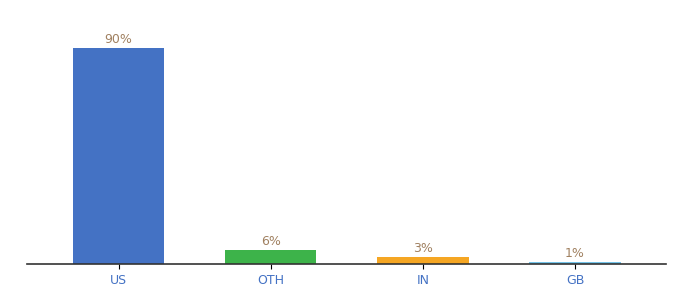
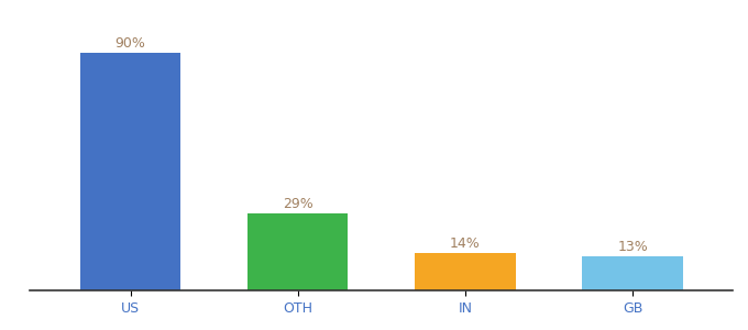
OTH: 6% -> 29%
IN: 3% -> 14%
GB: 1% -> 13%
